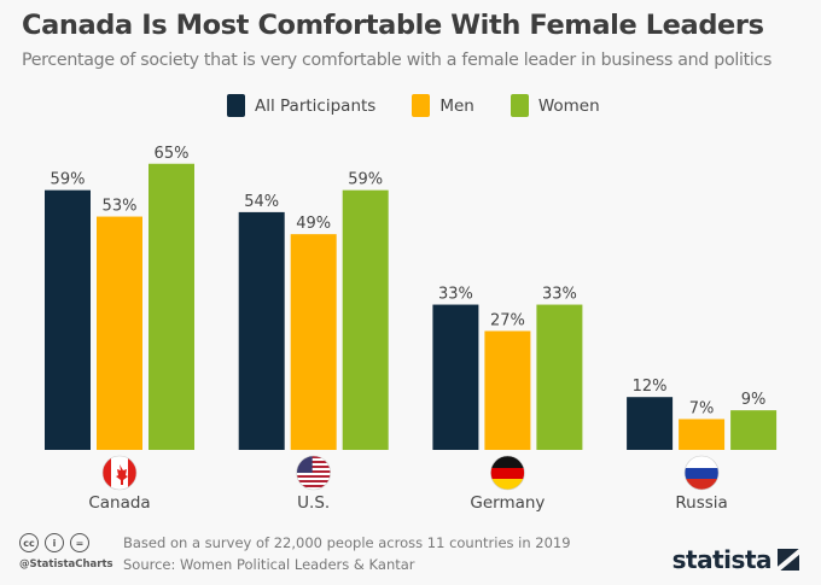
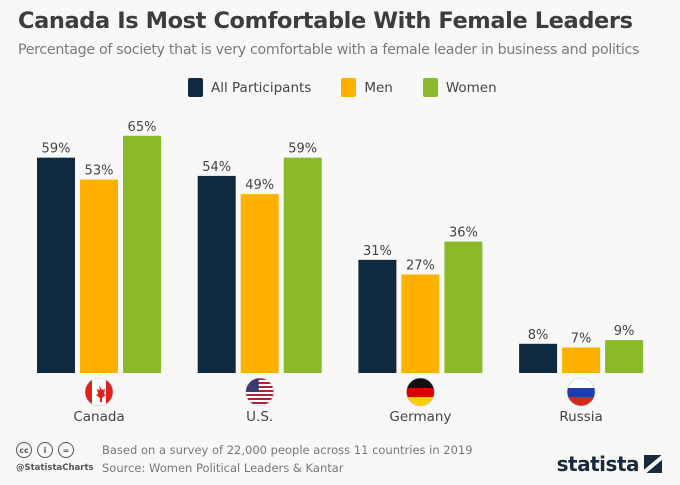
All Participants/Germany: 33% -> 31%
Women/Germany: 33% -> 36%
All Participants/Russia: 12% -> 8%
